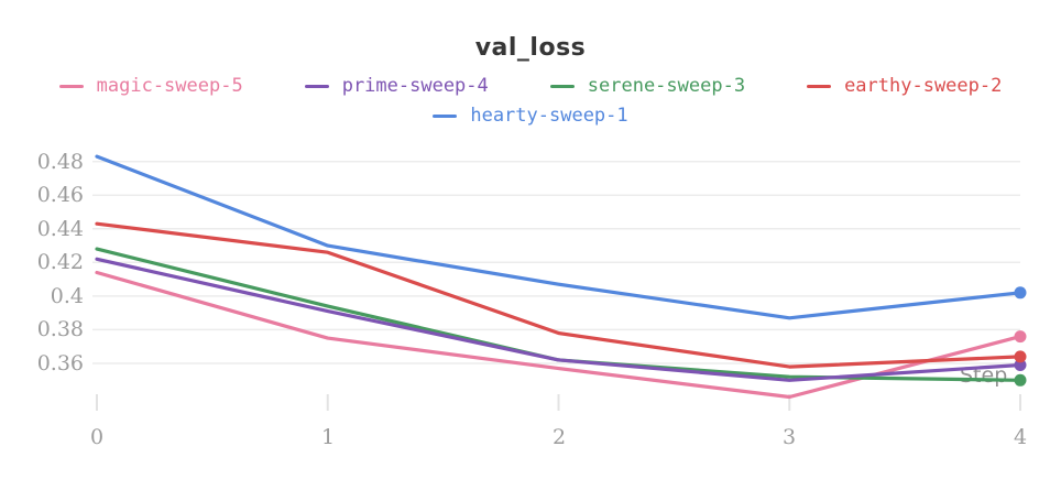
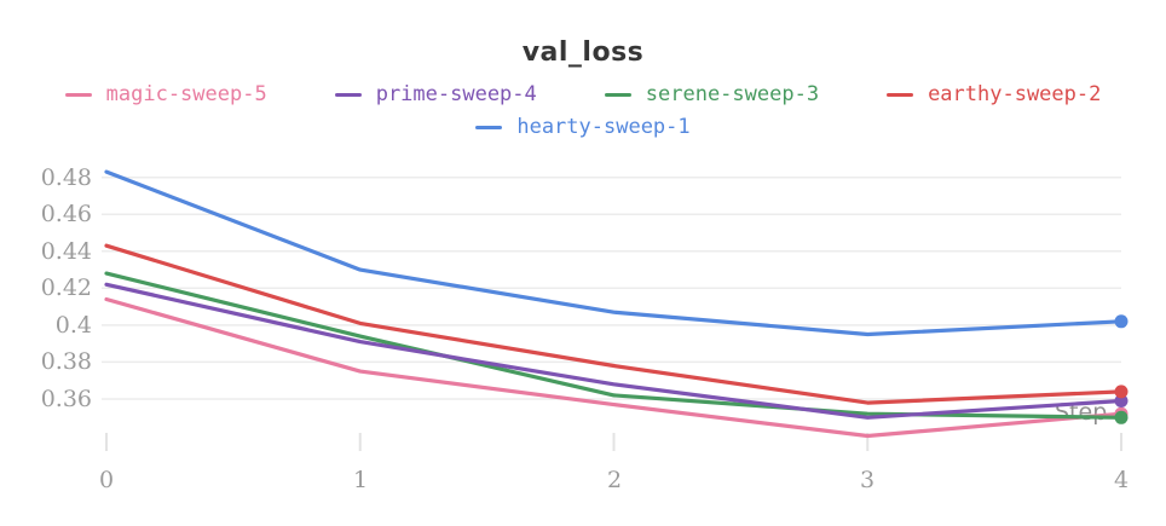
earthy-sweep-2/1: 0.426 -> 0.401
prime-sweep-4/2: 0.362 -> 0.368
hearty-sweep-1/3: 0.387 -> 0.395
magic-sweep-5/4: 0.376 -> 0.352
